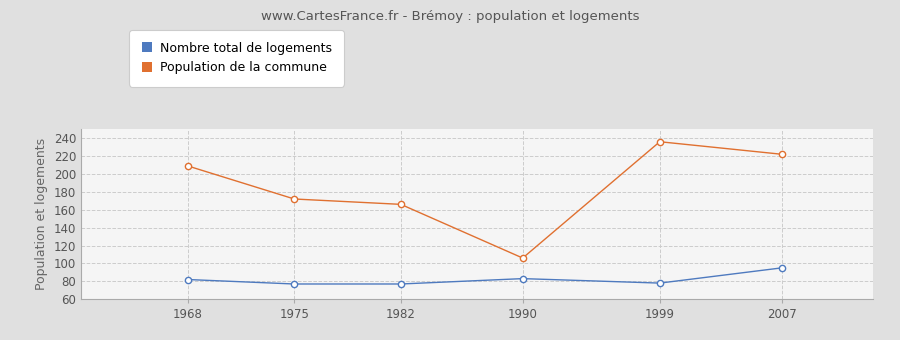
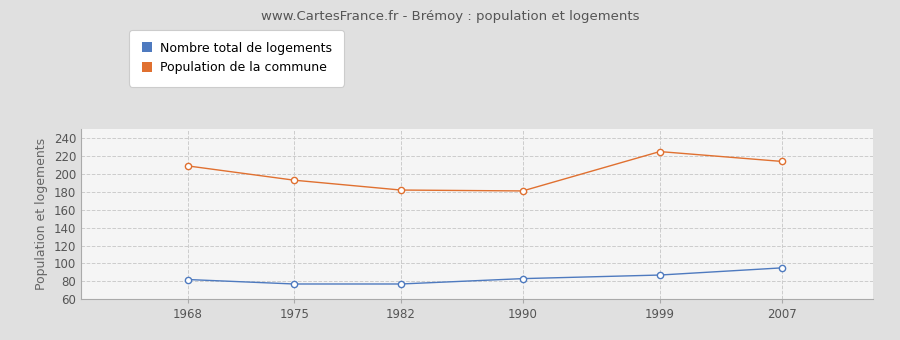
Population de la commune/1975: 172 -> 193
Population de la commune/1982: 166 -> 182
Population de la commune/1990: 106 -> 181
Nombre total de logements/1999: 78 -> 87
Population de la commune/1999: 236 -> 225
Population de la commune/2007: 222 -> 214
